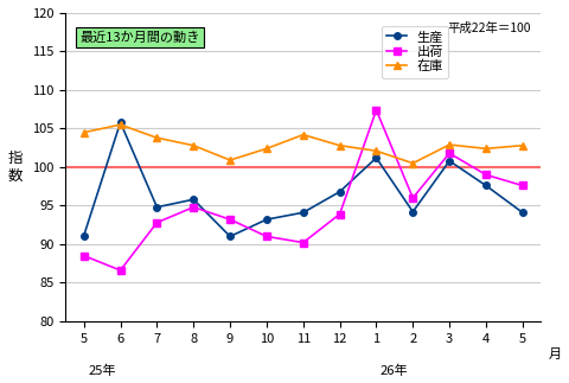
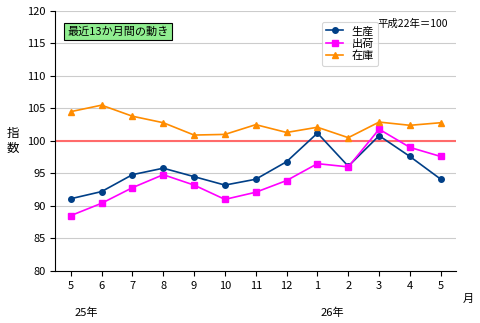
生産/6: 105.8 -> 92.2
出荷/6: 86.6 -> 90.4
生産/9: 91.0 -> 94.5
在庫/10: 102.4 -> 101.0
出荷/11: 90.2 -> 92.1
在庫/11: 104.2 -> 102.5
在庫/12: 102.8 -> 101.3
出荷/1: 107.4 -> 96.5
生産/2: 94.2 -> 96.1
